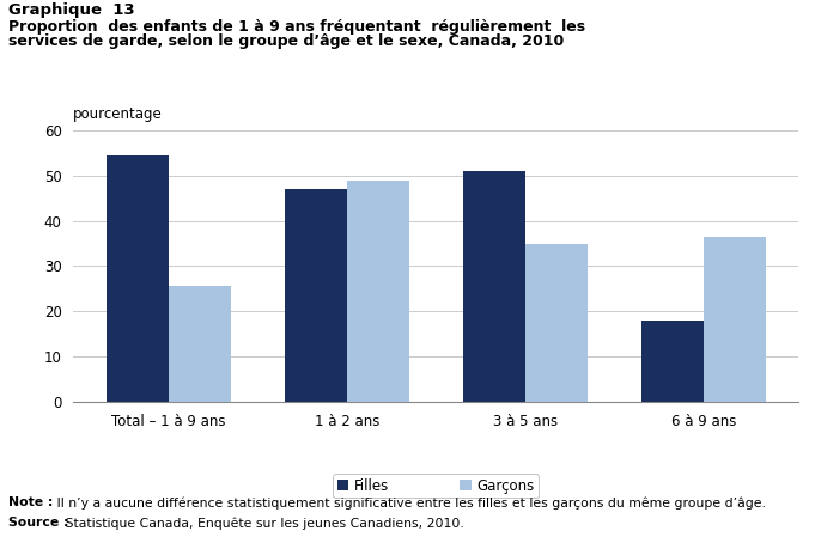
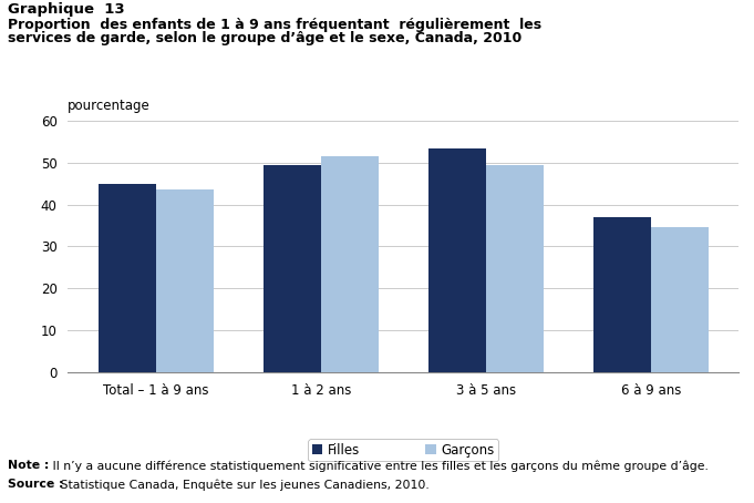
Filles/Total – 1 à 9 ans: 54.5 -> 45.0
Garçons/Total – 1 à 9 ans: 25.5 -> 43.5
Filles/1 à 2 ans: 47.0 -> 49.3
Garçons/1 à 2 ans: 49.0 -> 51.5
Filles/3 à 5 ans: 51.0 -> 53.5
Garçons/3 à 5 ans: 35.0 -> 49.5
Filles/6 à 9 ans: 18.0 -> 37.0
Garçons/6 à 9 ans: 36.5 -> 34.5
